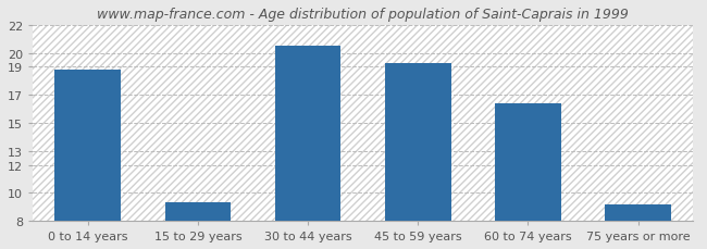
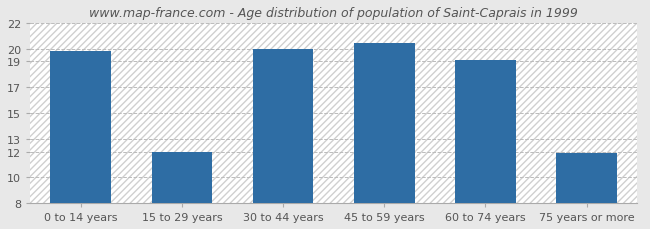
0 to 14 years: 18.8 -> 19.8
15 to 29 years: 9.3 -> 12.0
30 to 44 years: 20.5 -> 20.0
45 to 59 years: 19.3 -> 20.4
60 to 74 years: 16.4 -> 19.1
75 years or more: 9.2 -> 11.9
